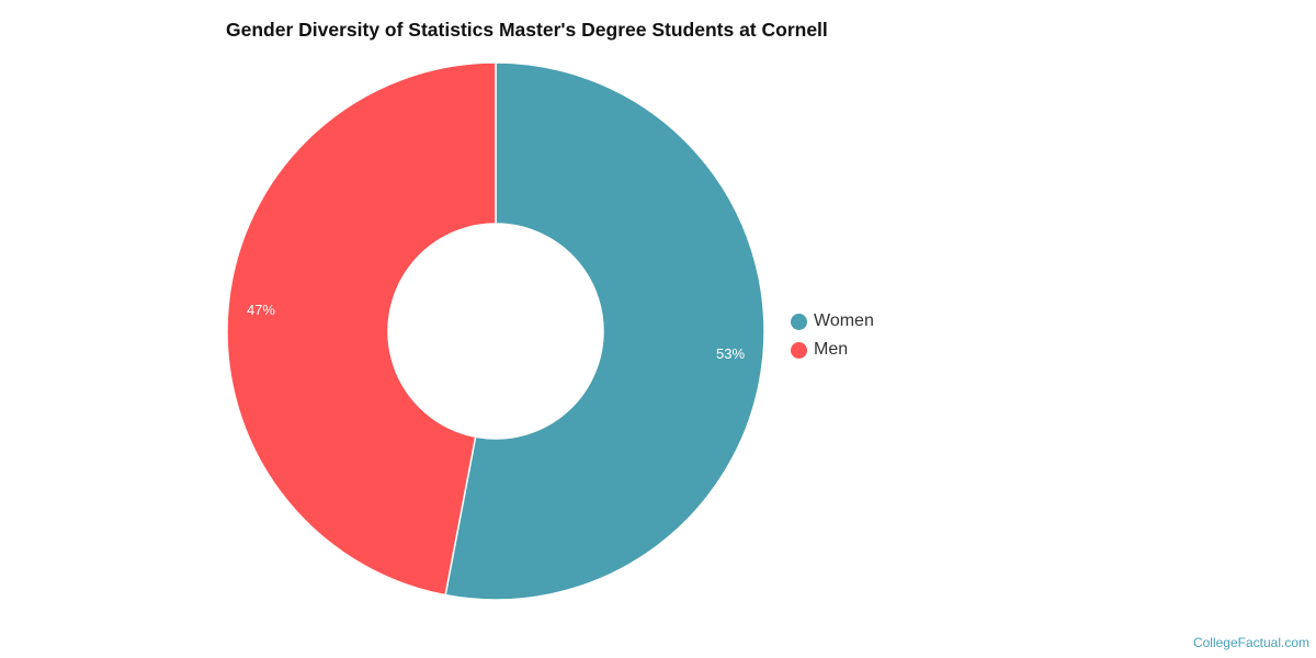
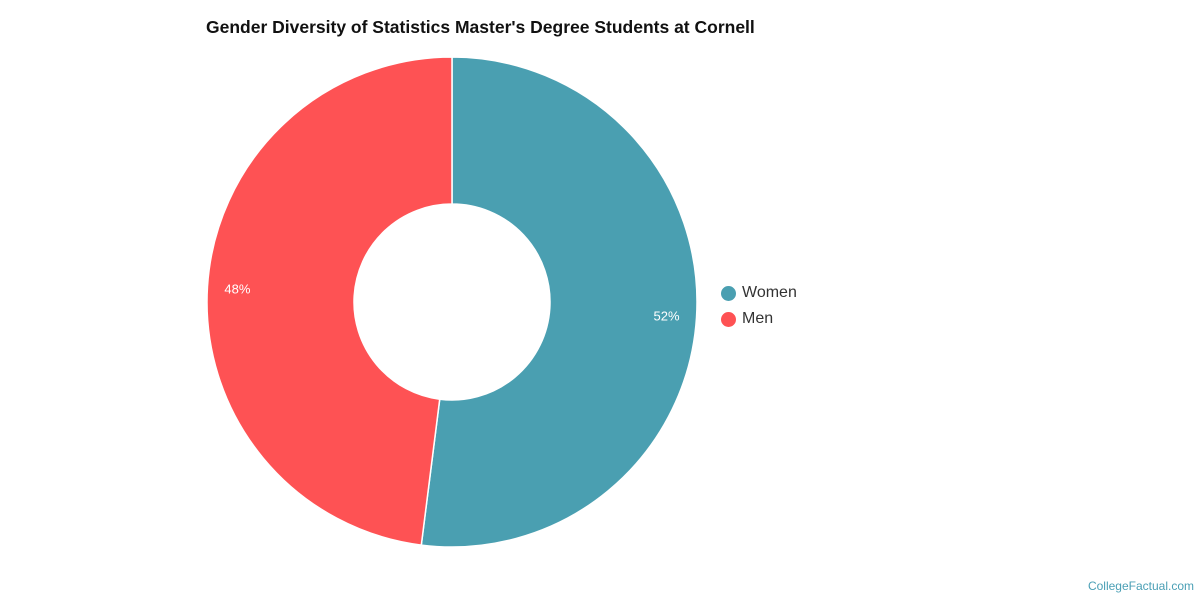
Women: 53% -> 52%
Men: 47% -> 48%
